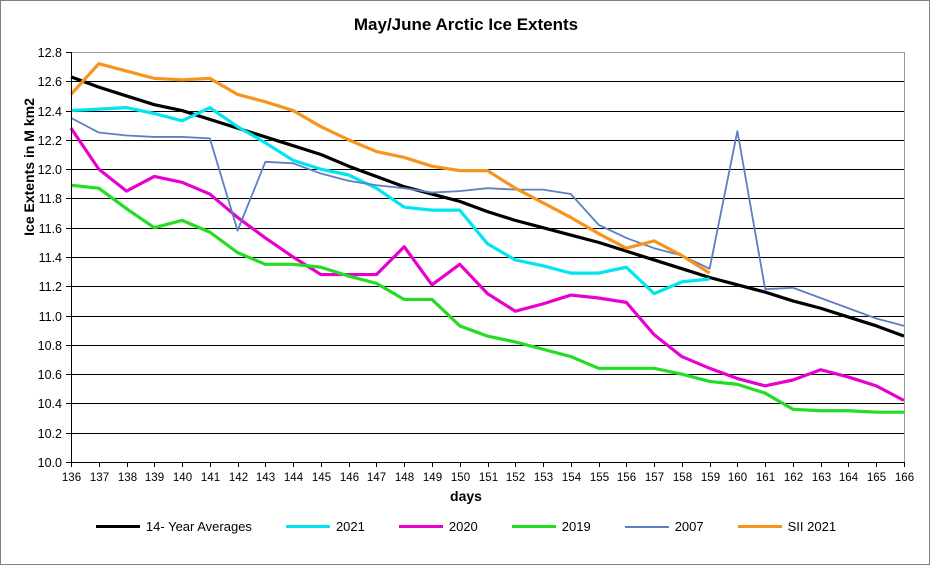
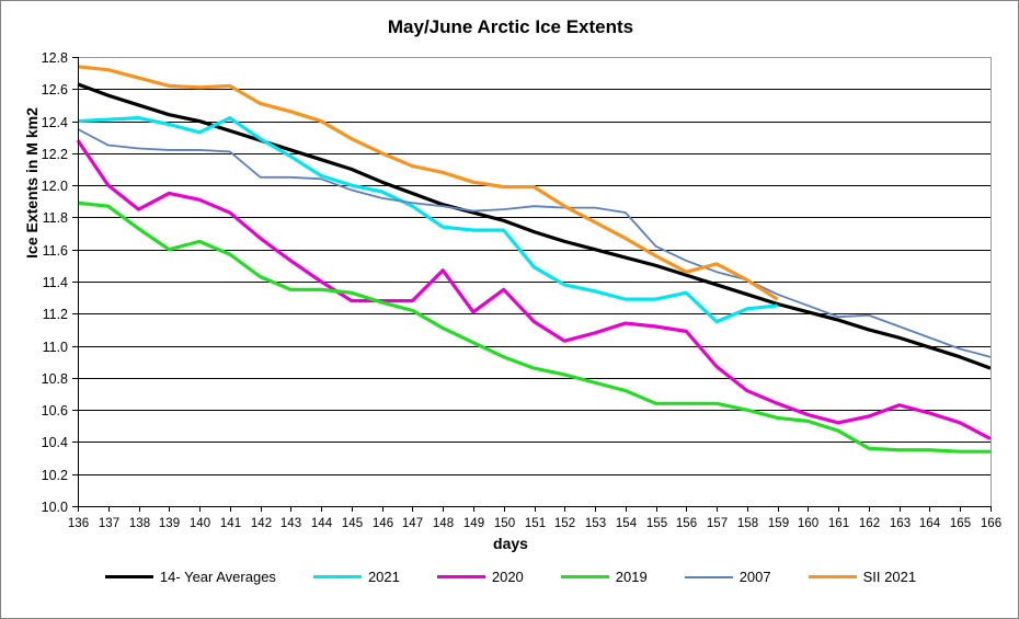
SII 2021/136: 12.51 -> 12.74
2007/142: 11.58 -> 12.05
2019/149: 11.11 -> 11.02
2007/160: 12.26 -> 11.25
